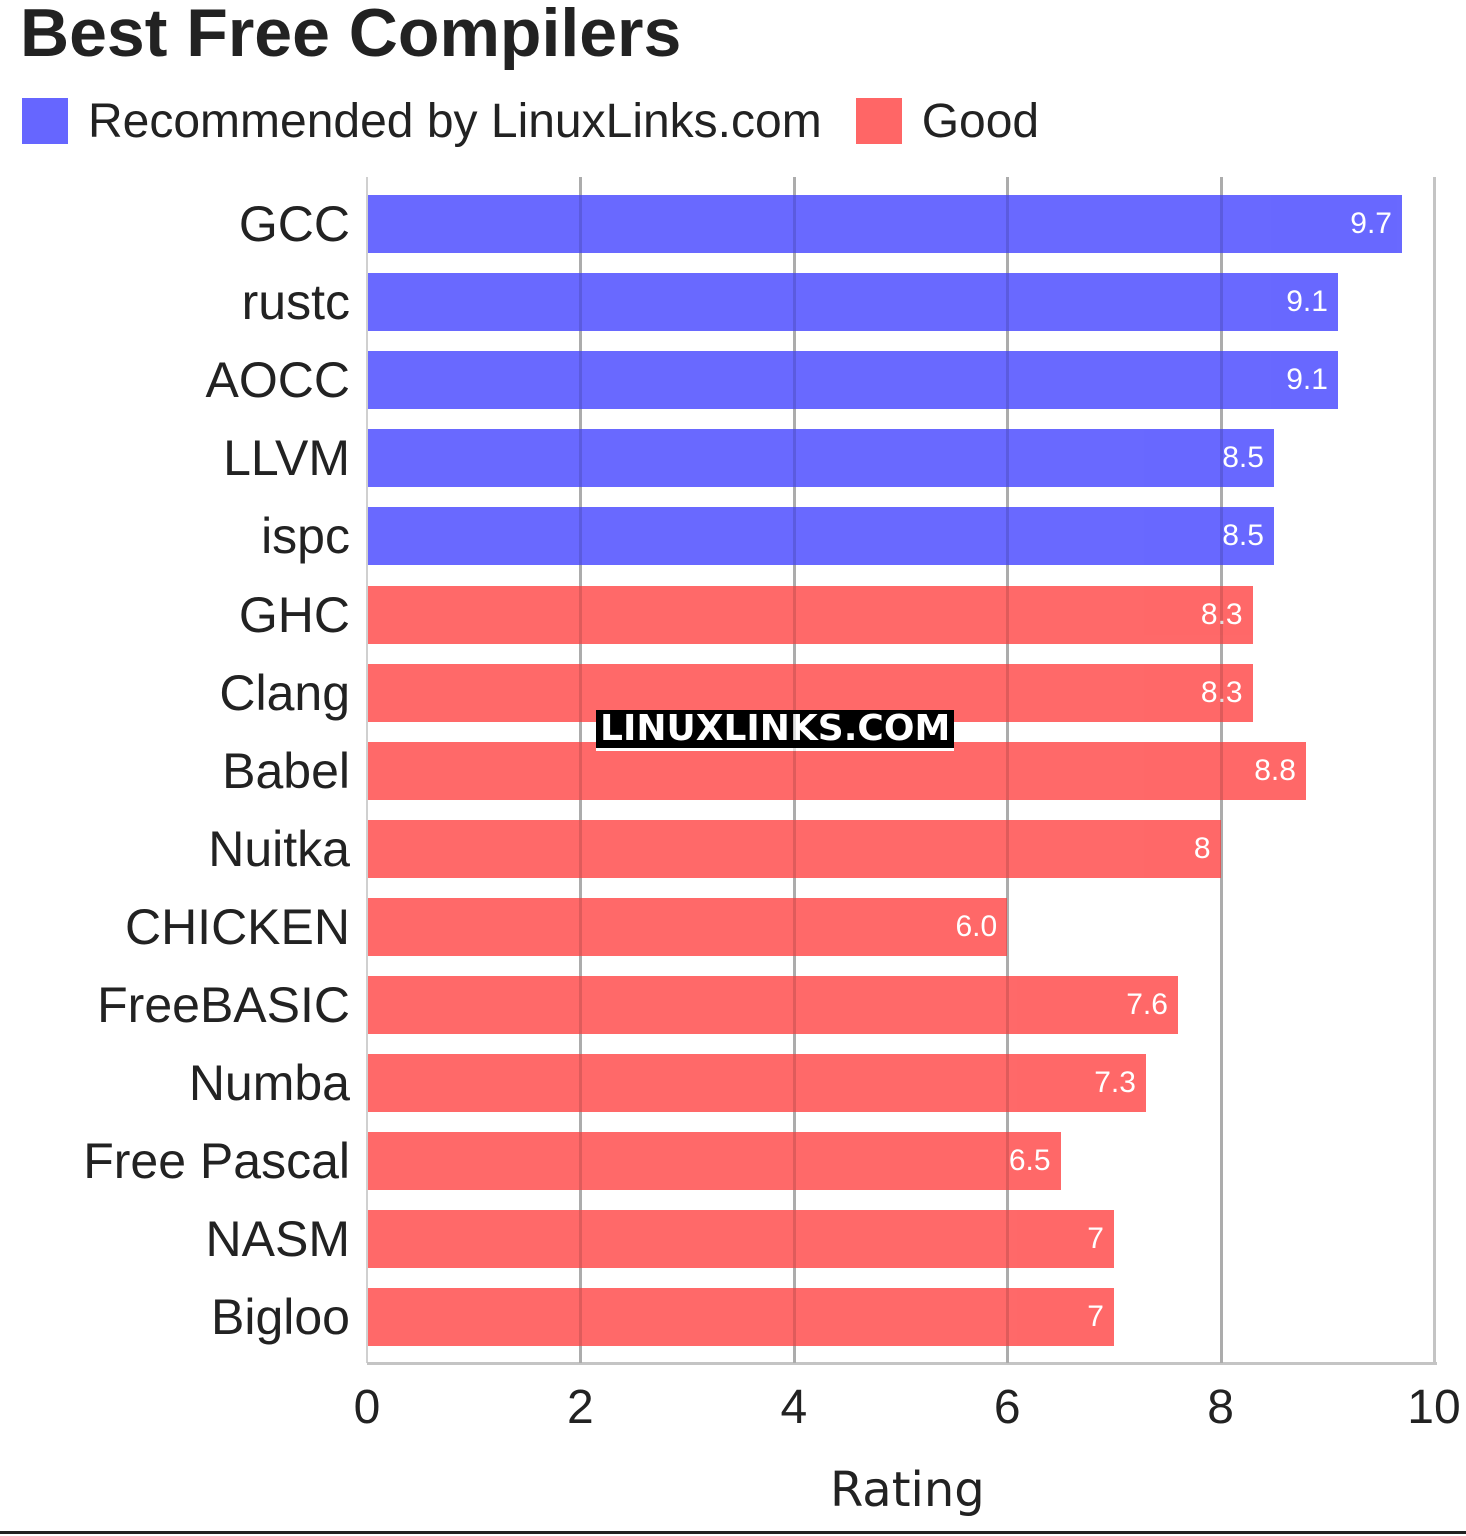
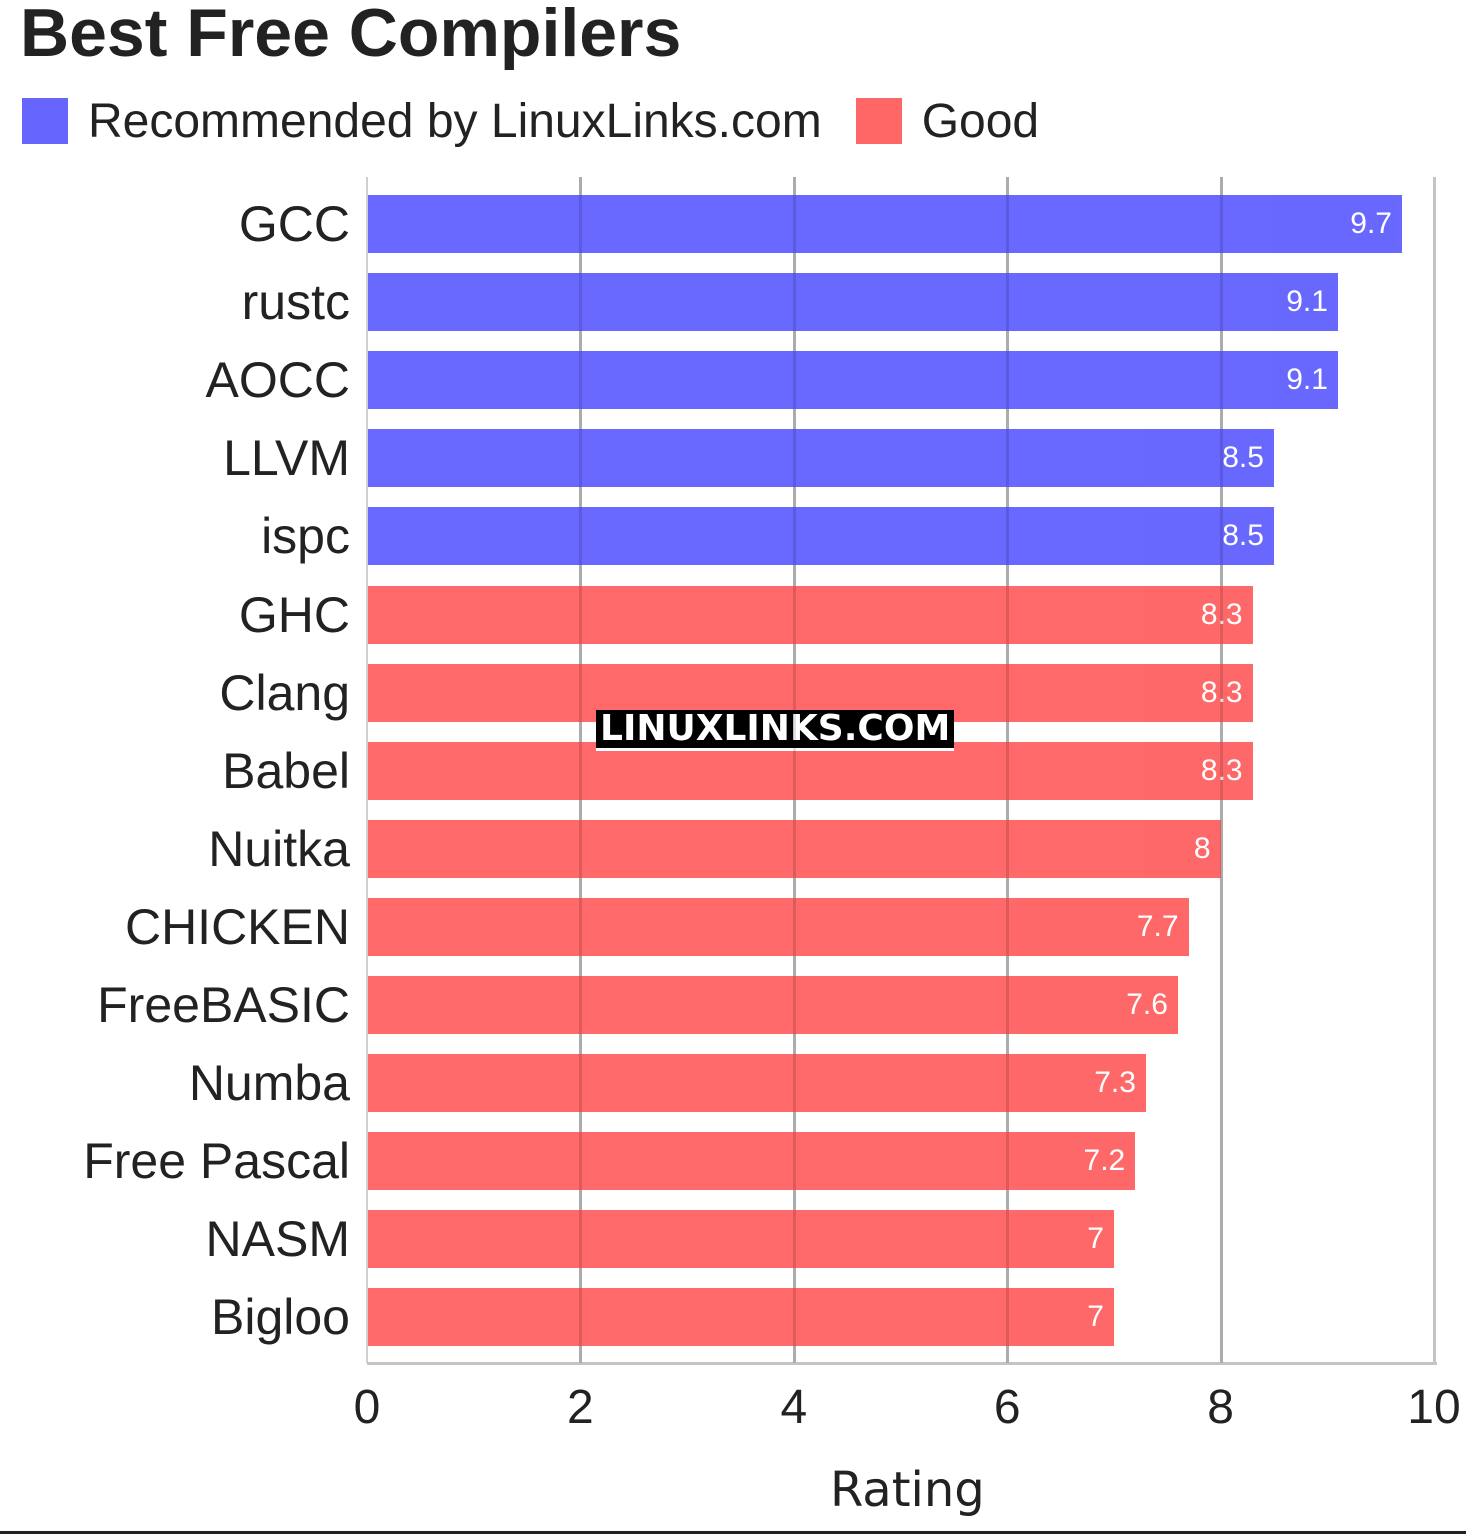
Babel: 8.8 -> 8.3
CHICKEN: 6.0 -> 7.7
Free Pascal: 6.5 -> 7.2
